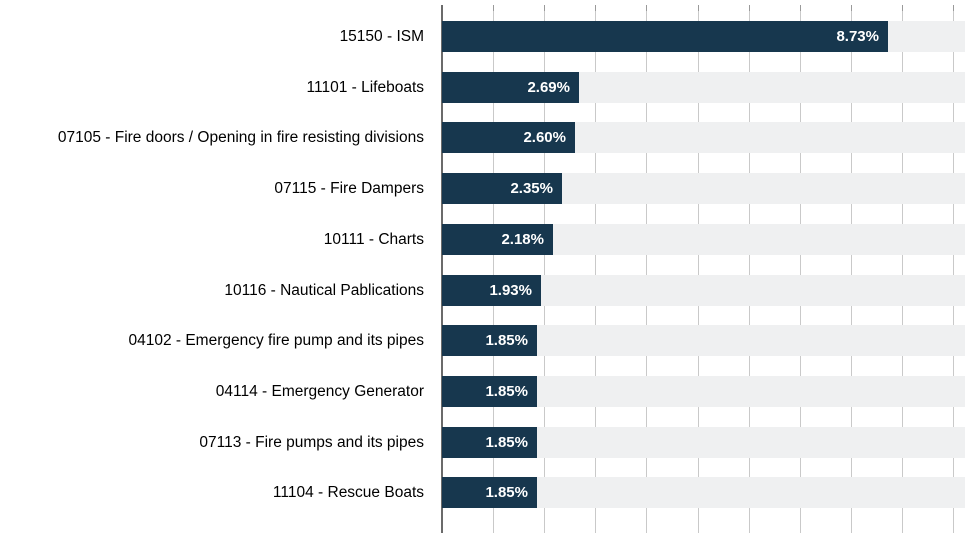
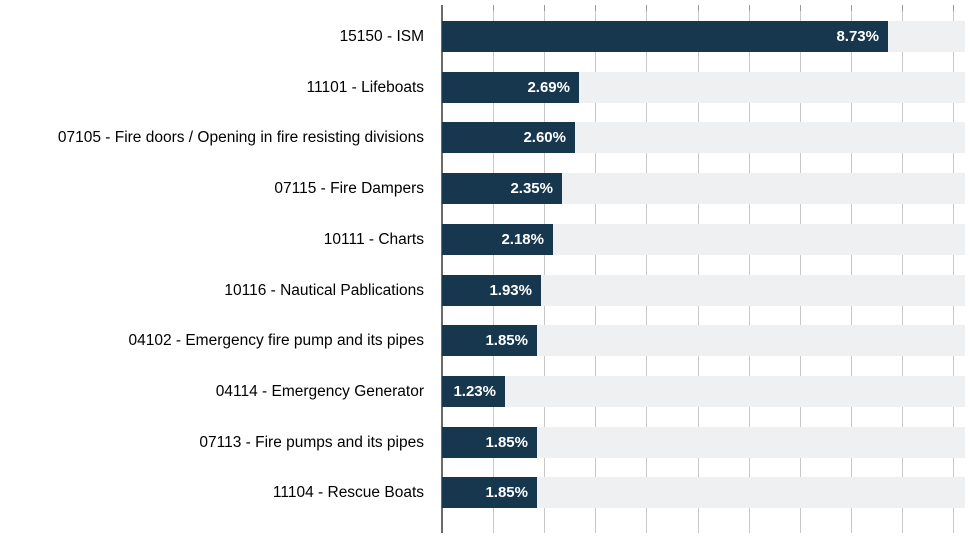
04114 - Emergency Generator: 1.85% -> 1.23%
